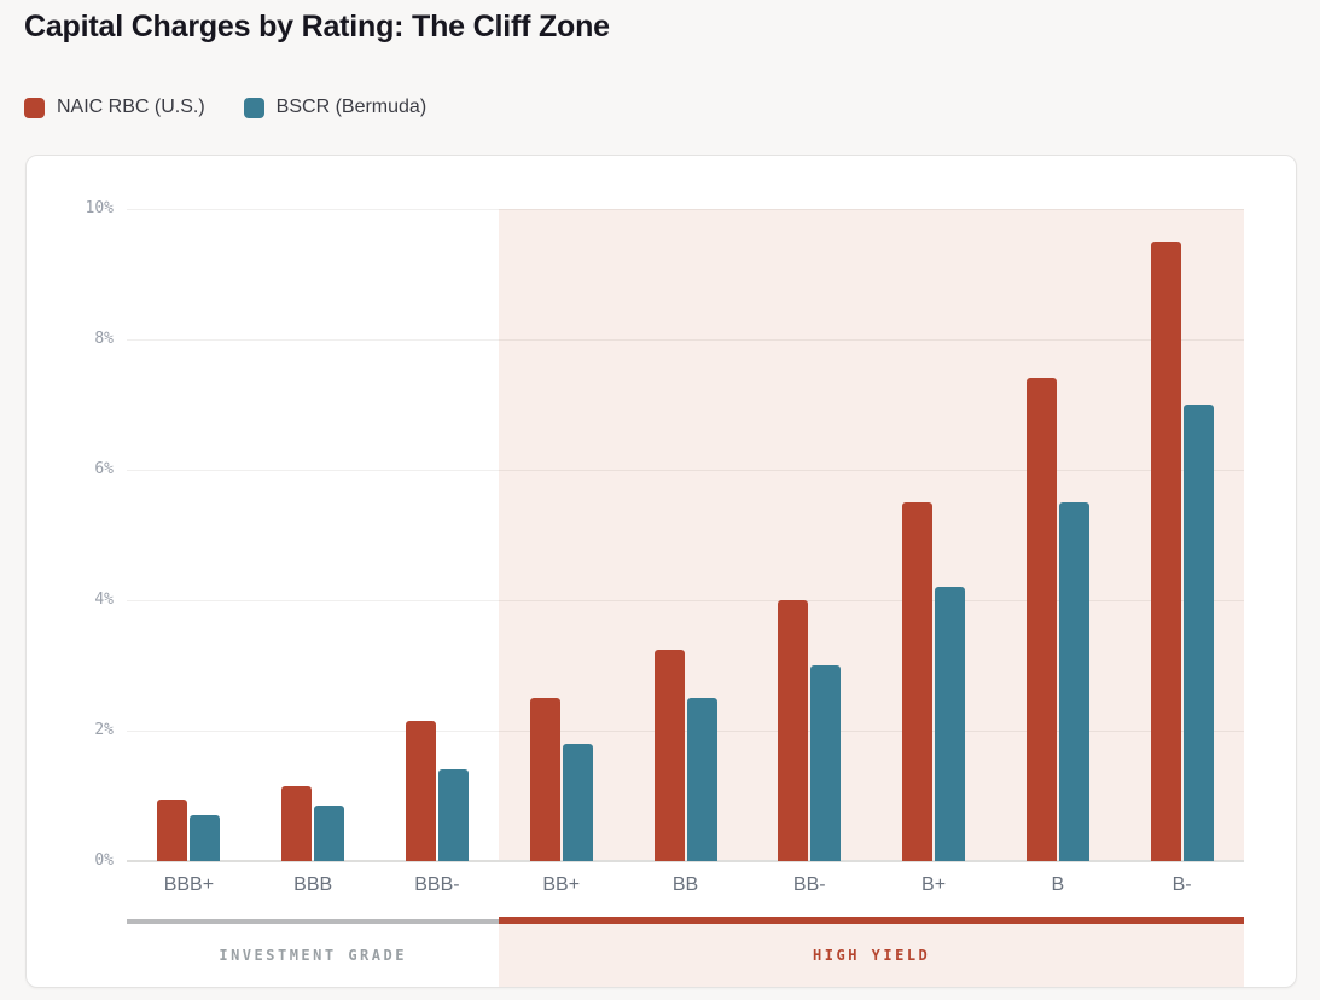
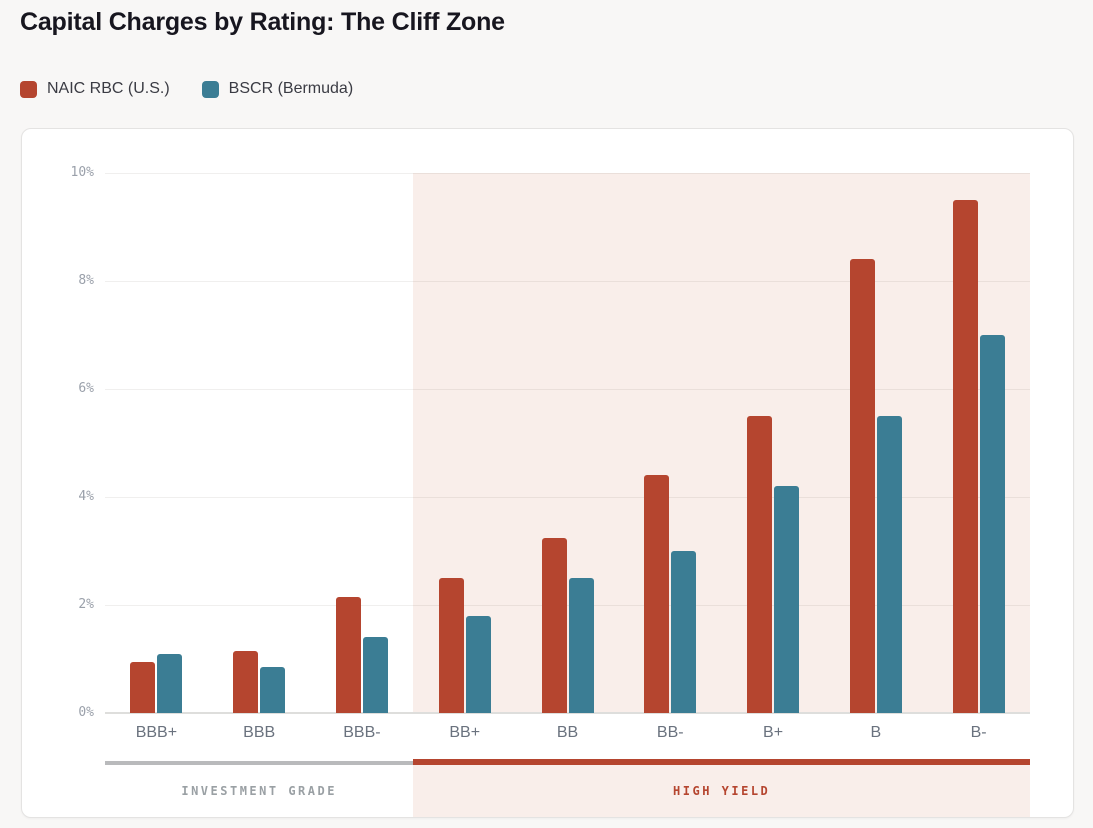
BSCR (Bermuda)/BBB+: 0.7% -> 1.1%
NAIC RBC (U.S.)/BB-: 4.0% -> 4.4%
NAIC RBC (U.S.)/B: 7.4% -> 8.4%
